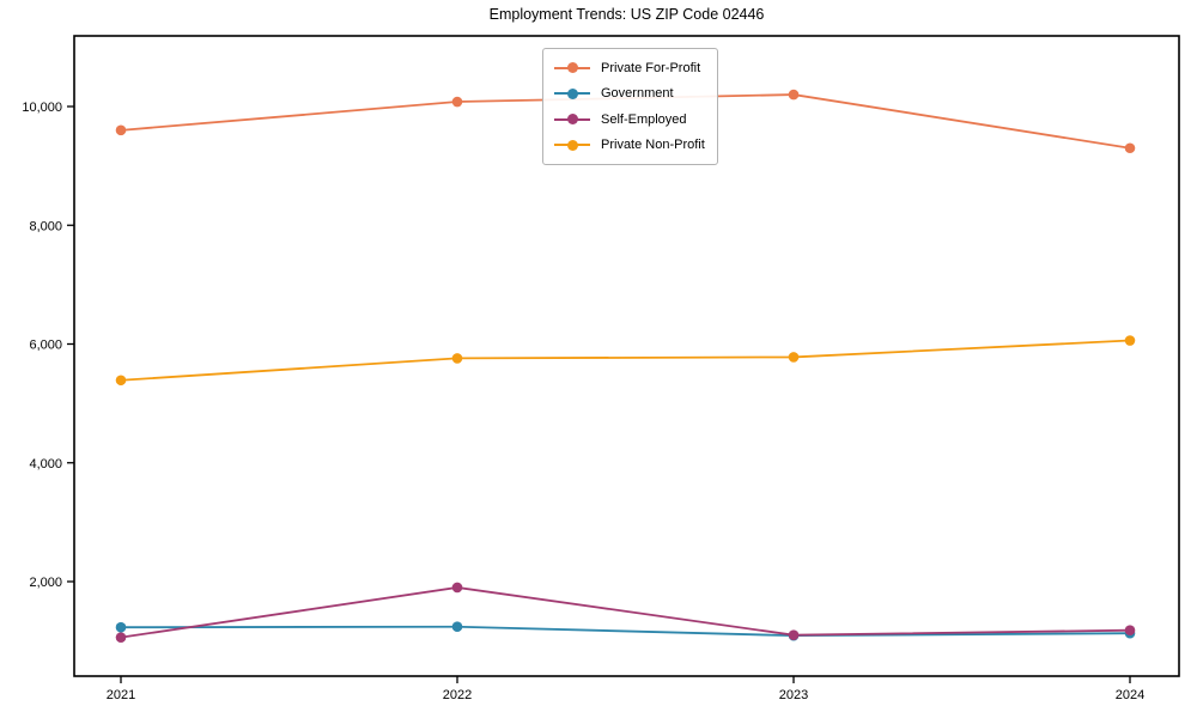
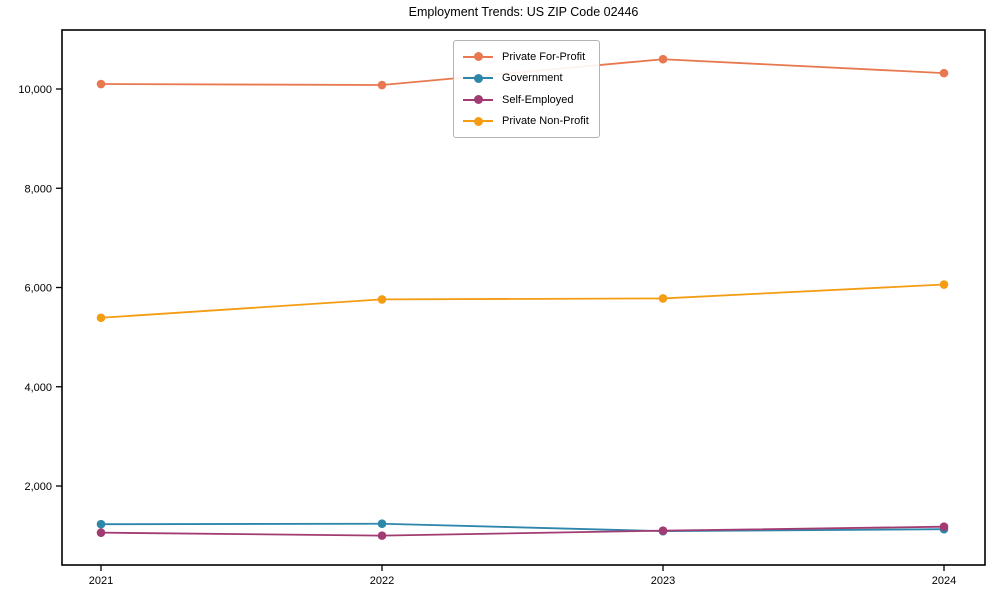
Private For-Profit/2021: 9600 -> 10100
Self-Employed/2022: 1900 -> 1000
Private For-Profit/2023: 10200 -> 10600
Private For-Profit/2024: 9300 -> 10300
